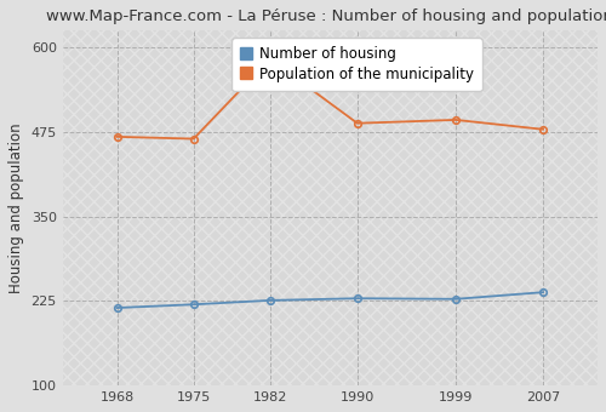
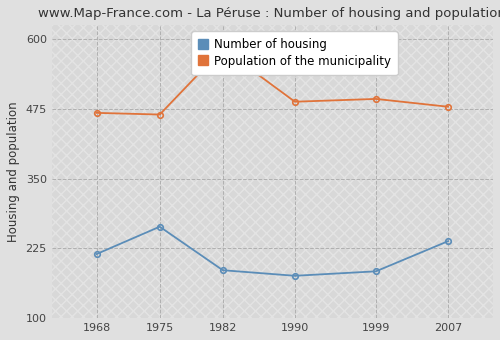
Number of housing/1975: 220 -> 264
Number of housing/1982: 226 -> 186
Number of housing/1990: 229 -> 176
Number of housing/1999: 228 -> 184
